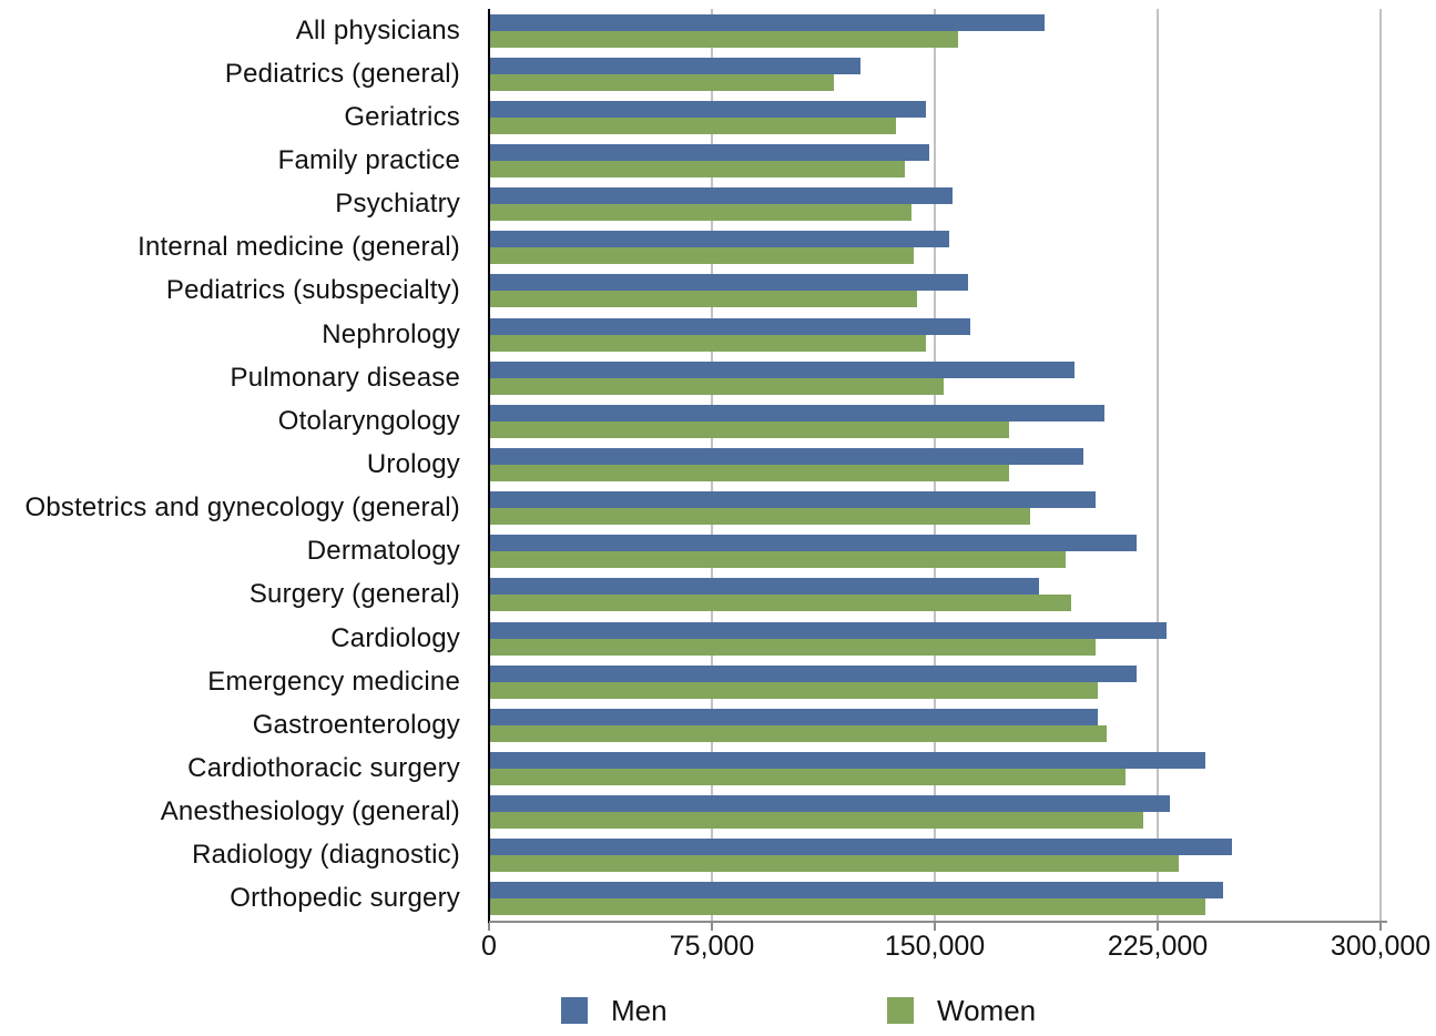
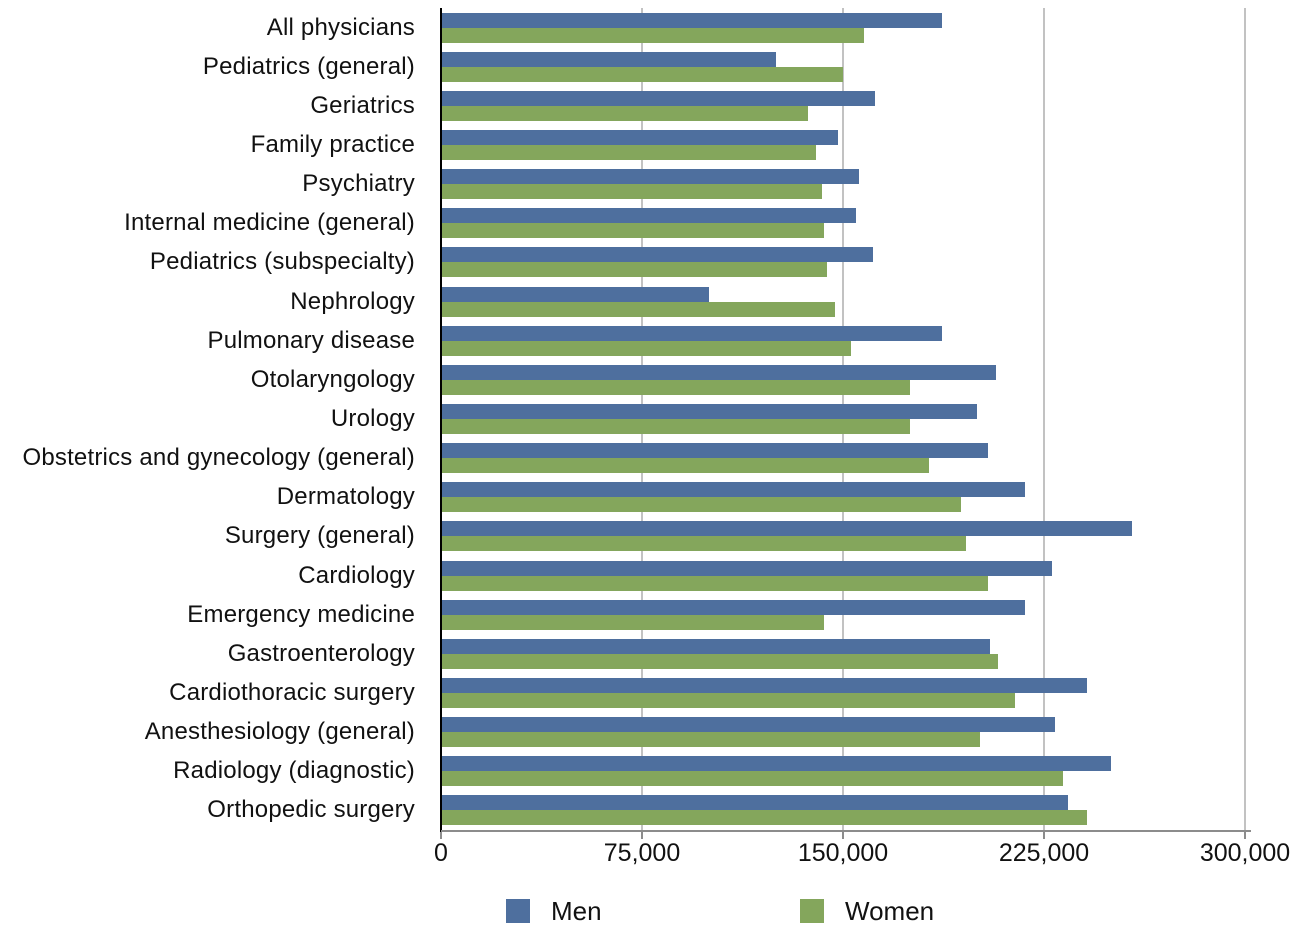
Women/Pediatrics (general): 116000 -> 150000
Men/Geriatrics: 147000 -> 162000
Men/Nephrology: 162000 -> 100000
Men/Pulmonary disease: 197000 -> 187000
Men/Surgery (general): 185000 -> 258000
Women/Emergency medicine: 205000 -> 143000
Women/Anesthesiology (general): 220000 -> 201000
Men/Orthopedic surgery: 247000 -> 234000
